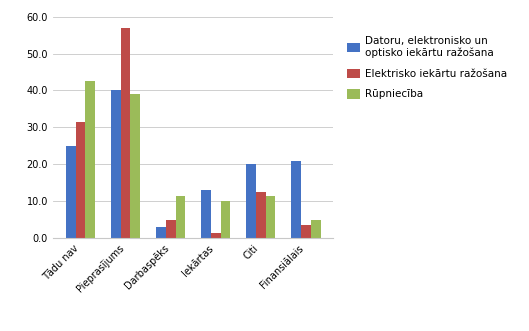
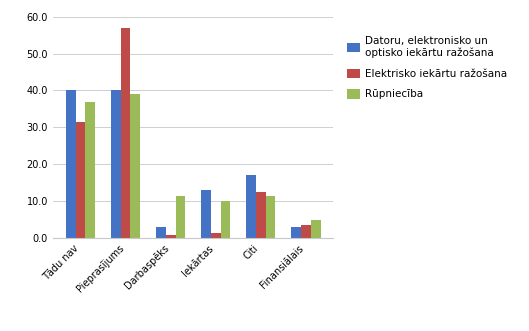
Datoru, elektronisko un optisko iekārtu ražošana/Tādu nav: 25 -> 40
Rūpniecība/Tādu nav: 42.5 -> 37.0
Elektrisko iekārtu ražošana/Darbaspēks: 5.0 -> 1.0
Datoru, elektronisko un optisko iekārtu ražošana/Citi: 20 -> 17
Datoru, elektronisko un optisko iekārtu ražošana/Finansiālais: 21 -> 3
